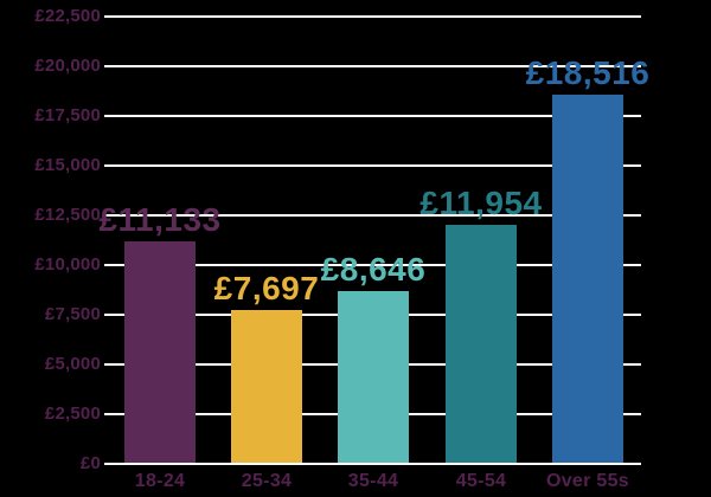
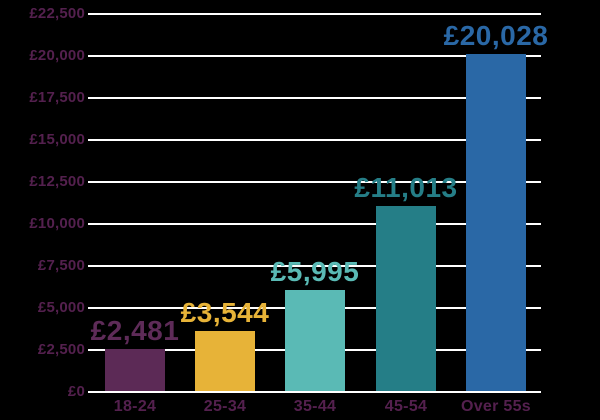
18-24: £11,133 -> £2,481
25-34: £7,697 -> £3,544
35-44: £8,646 -> £5,995
45-54: £11,954 -> £11,013
Over 55s: £18,516 -> £20,028
